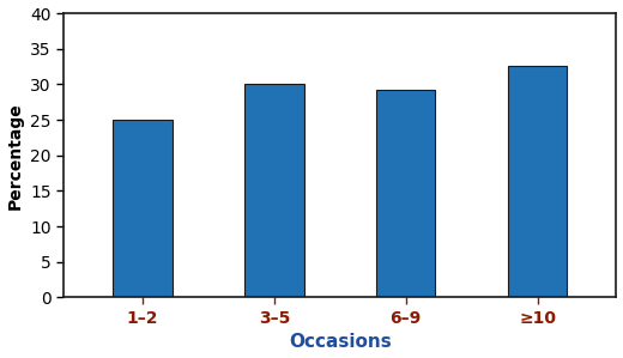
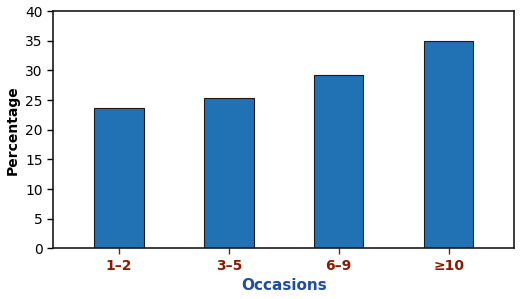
1–2: 25.0 -> 23.6
3–5: 30.0 -> 25.4
≥10: 32.6 -> 34.9
